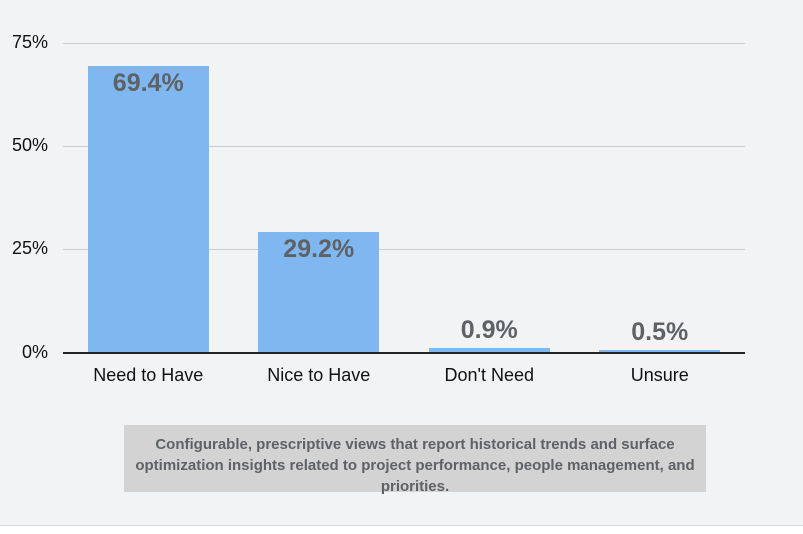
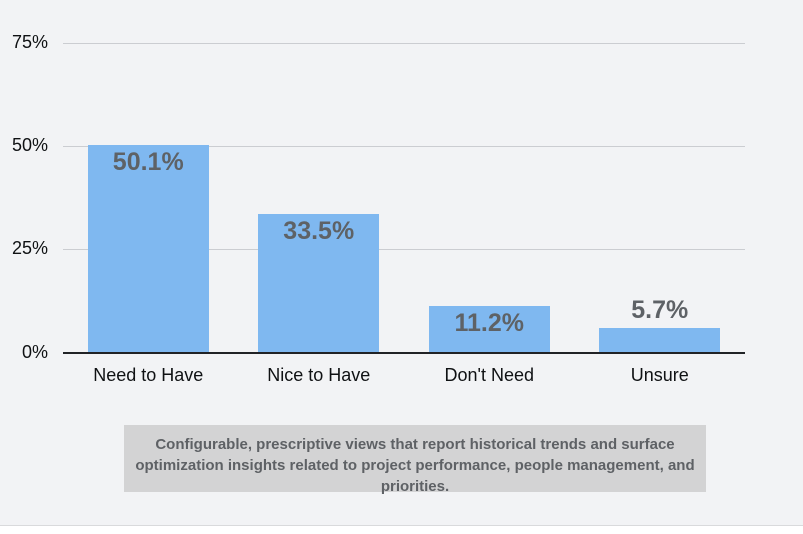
Need to Have: 69.4% -> 50.1%
Nice to Have: 29.2% -> 33.5%
Don't Need: 0.9% -> 11.2%
Unsure: 0.5% -> 5.7%
